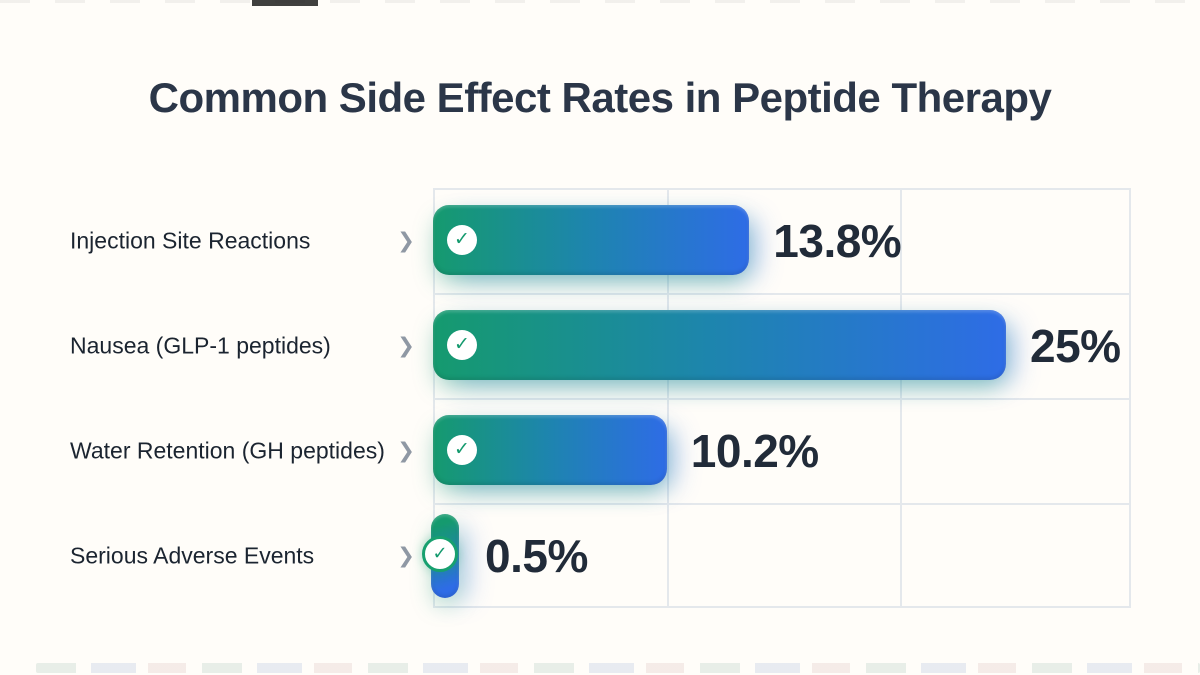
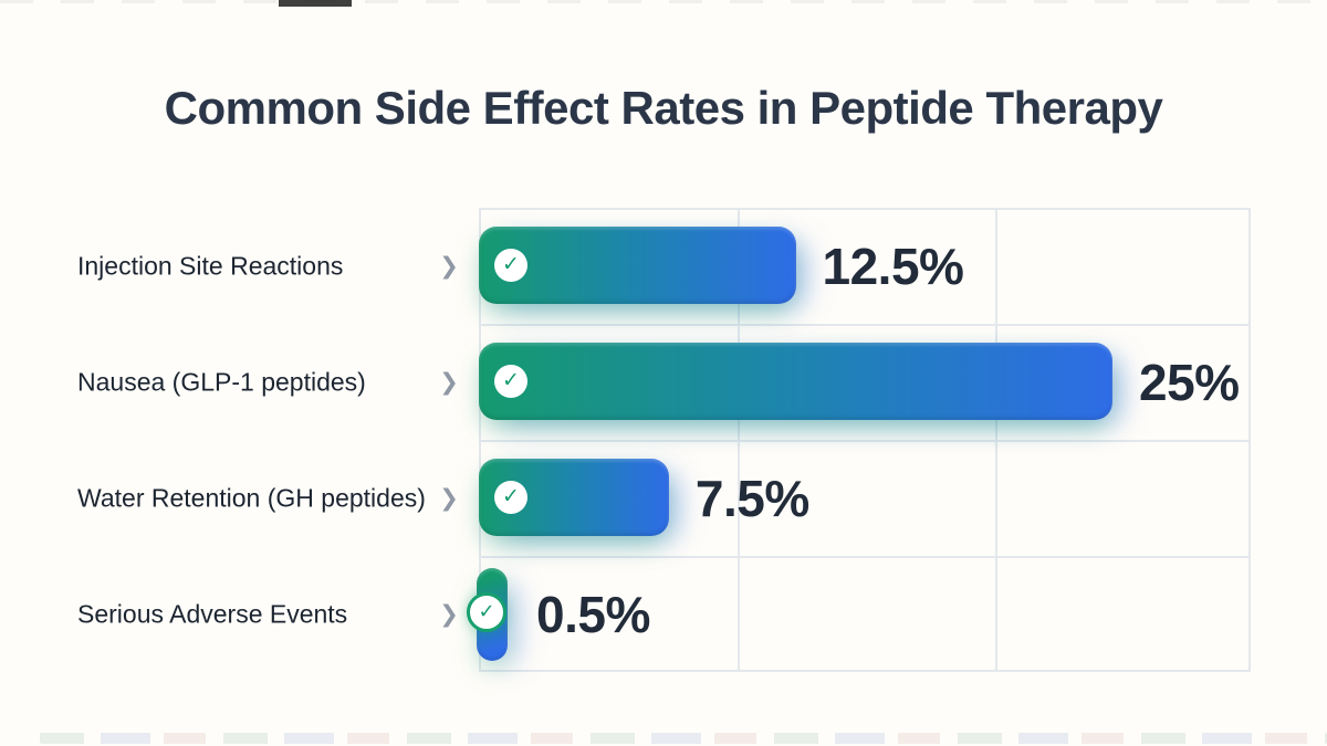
Injection Site Reactions: 13.8% -> 12.5%
Water Retention (GH peptides): 10.2% -> 7.5%
